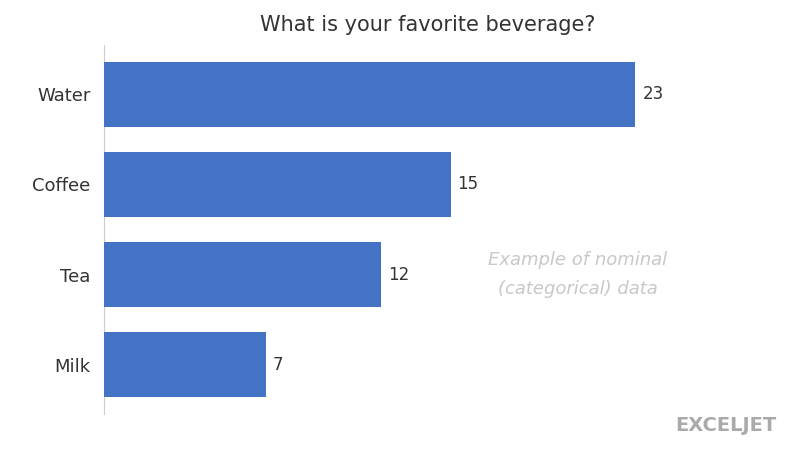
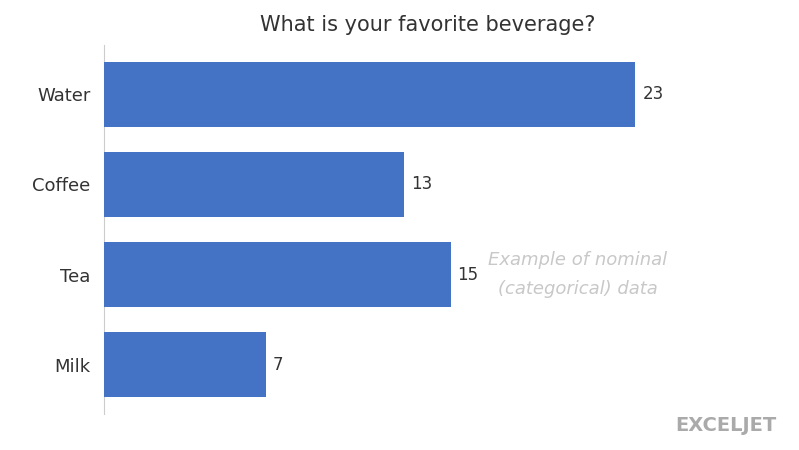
Coffee: 15 -> 13
Tea: 12 -> 15
